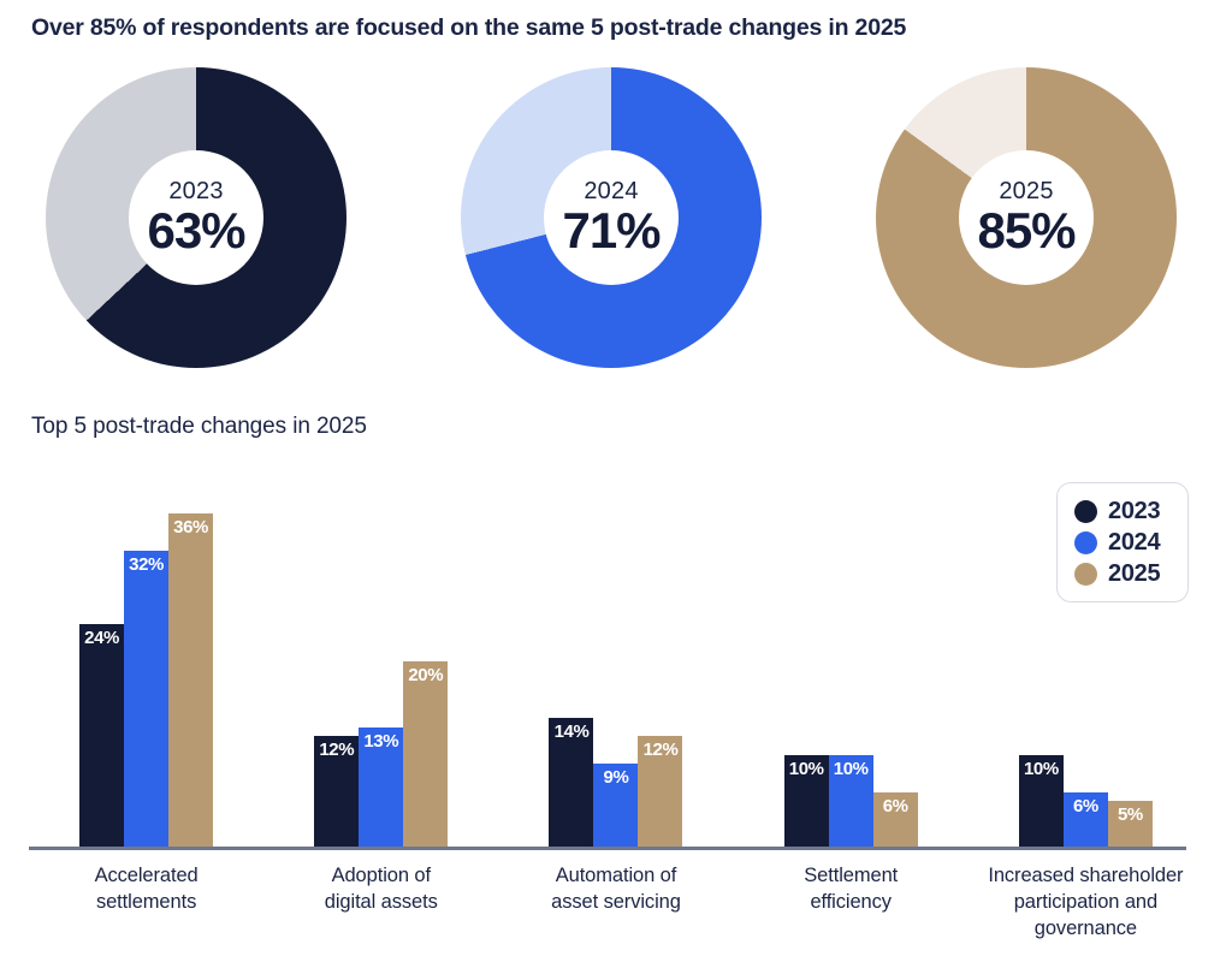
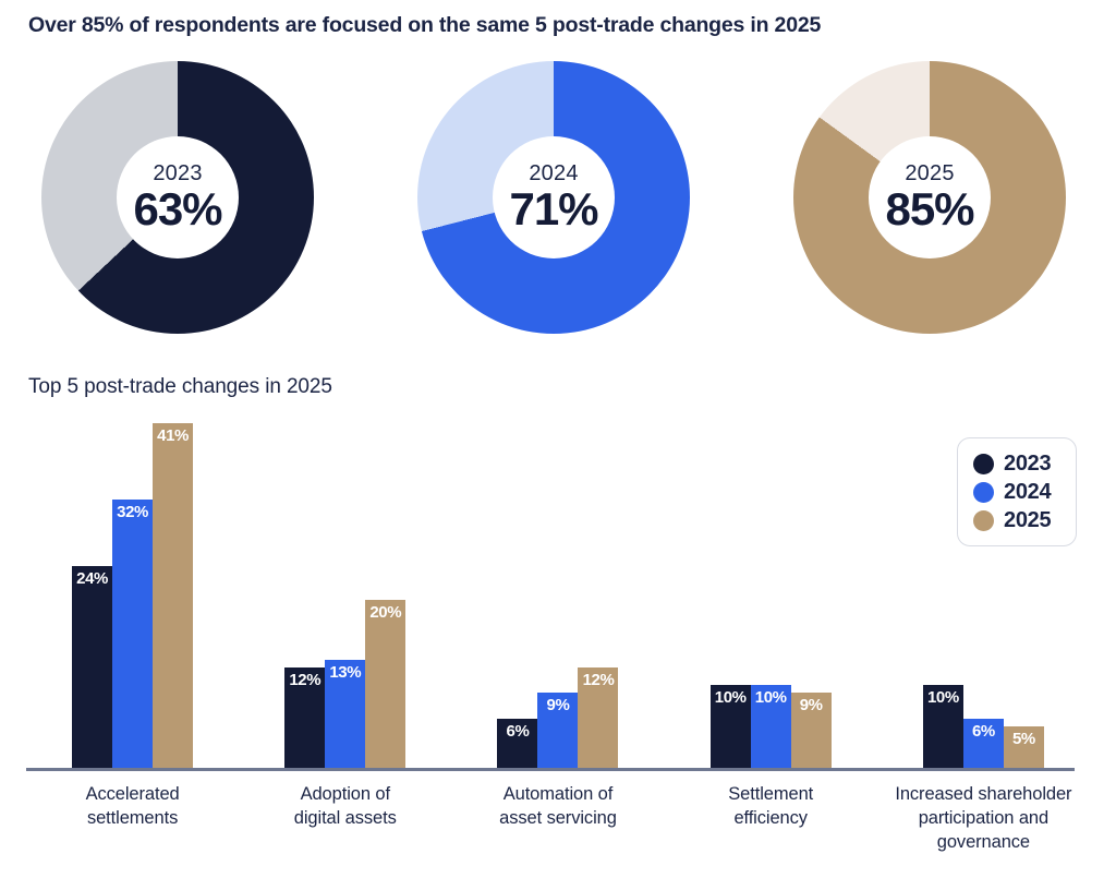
2025/Accelerated settlements: 36% -> 41%
2023/Automation of asset servicing: 14% -> 6%
2025/Settlement efficiency: 6% -> 9%
